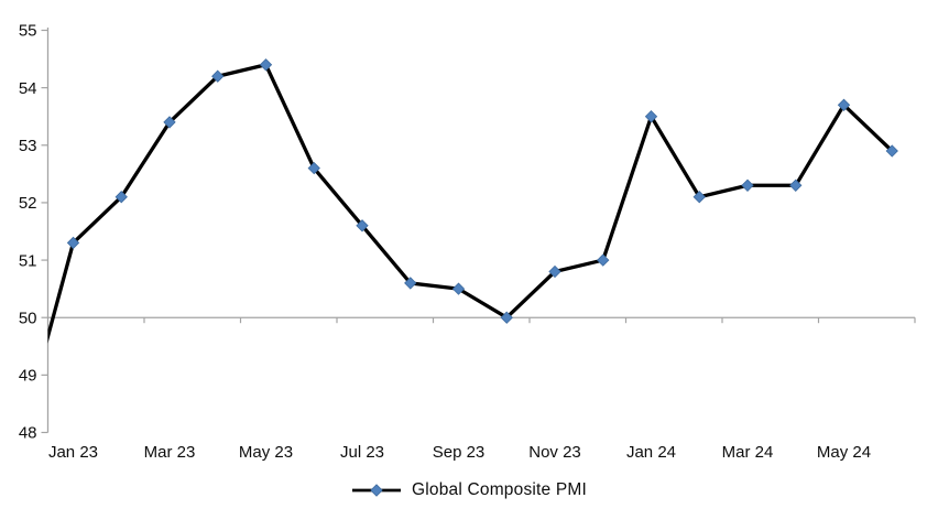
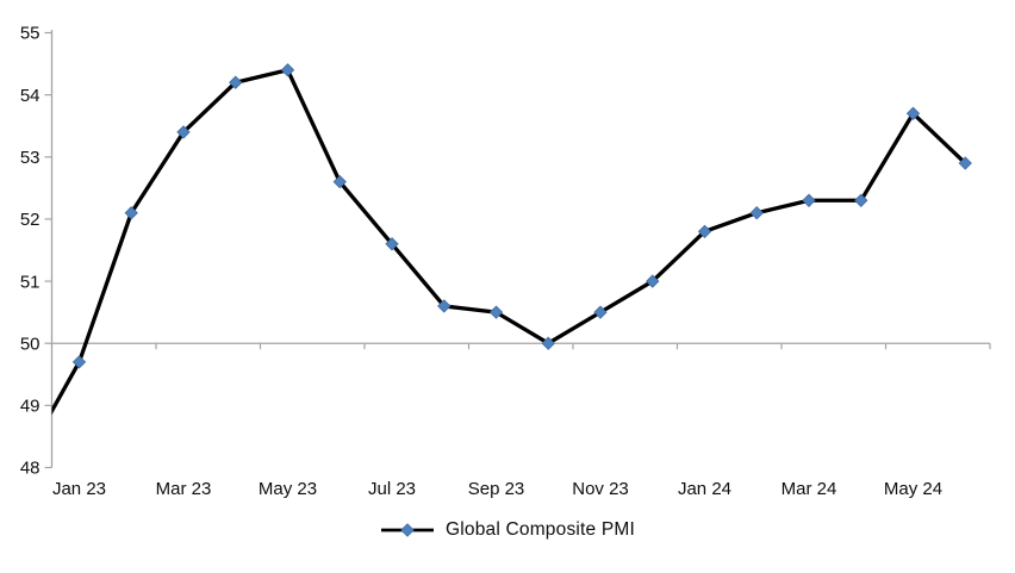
Jan 23: 51.3 -> 49.7
Nov 23: 50.8 -> 50.5
Jan 24: 53.5 -> 51.8
